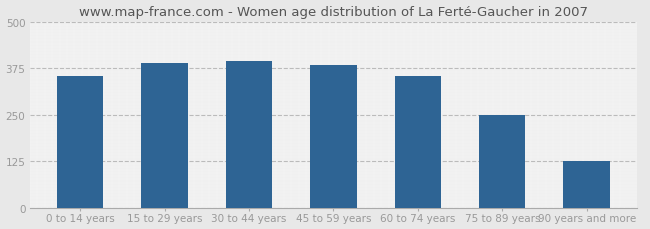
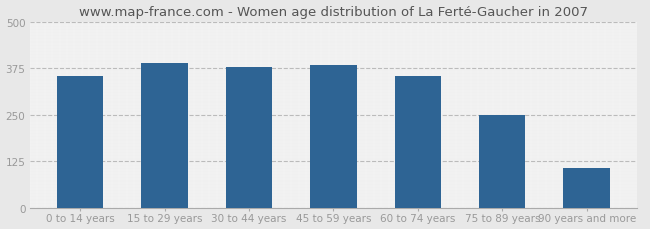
30 to 44 years: 395 -> 378
90 years and more: 125 -> 107
